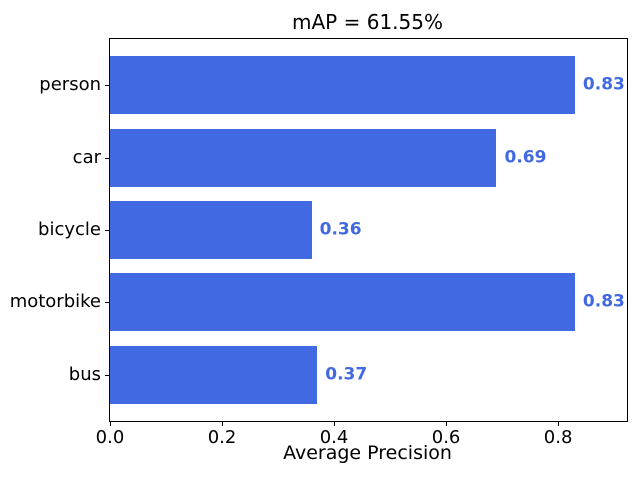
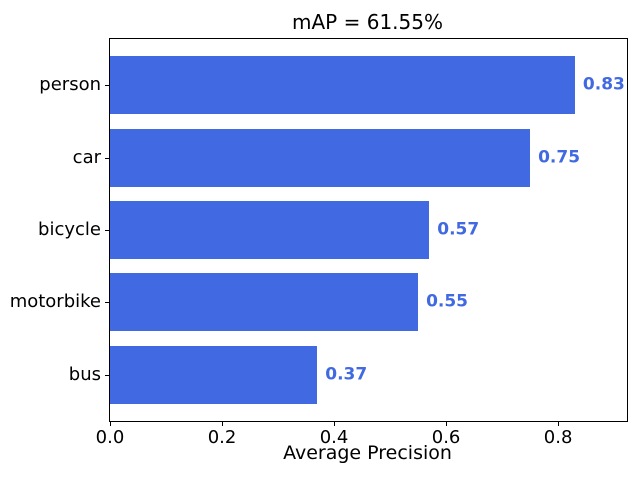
car: 0.69 -> 0.75
bicycle: 0.36 -> 0.57
motorbike: 0.83 -> 0.55
